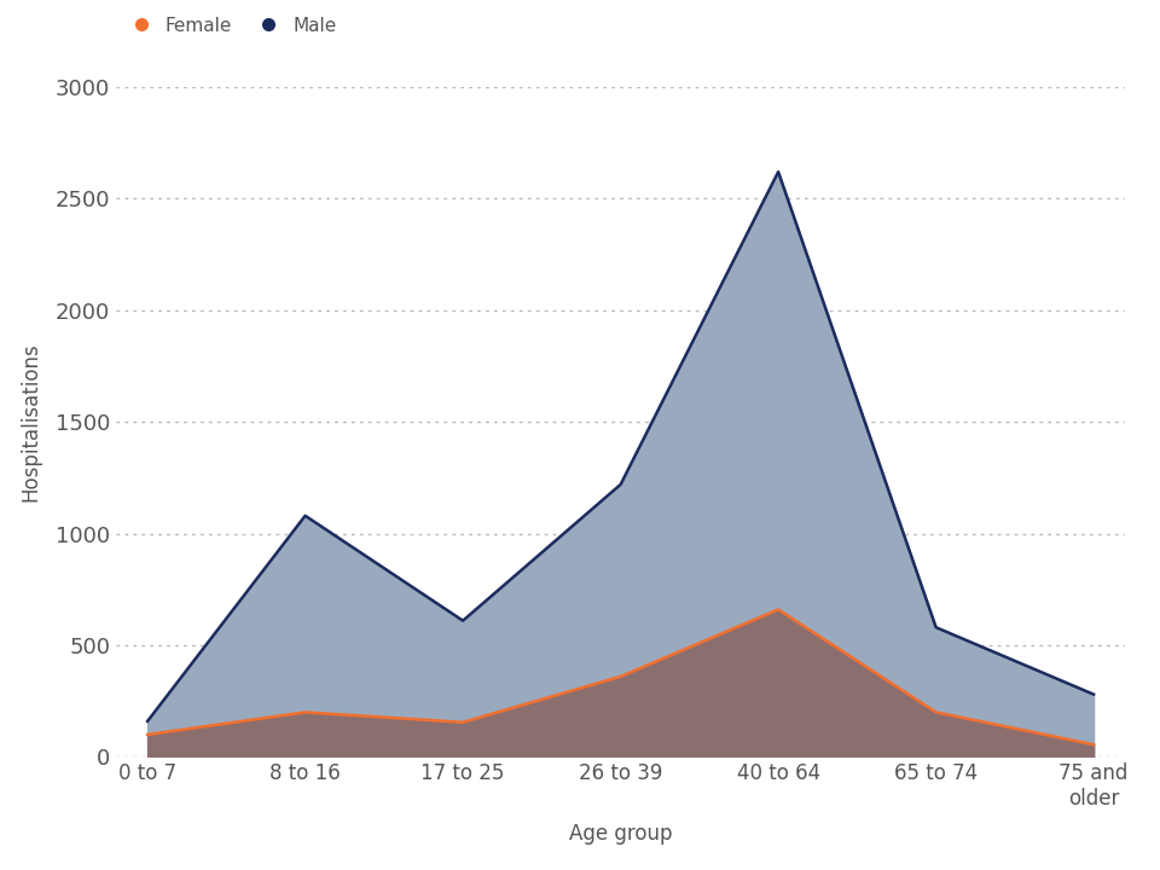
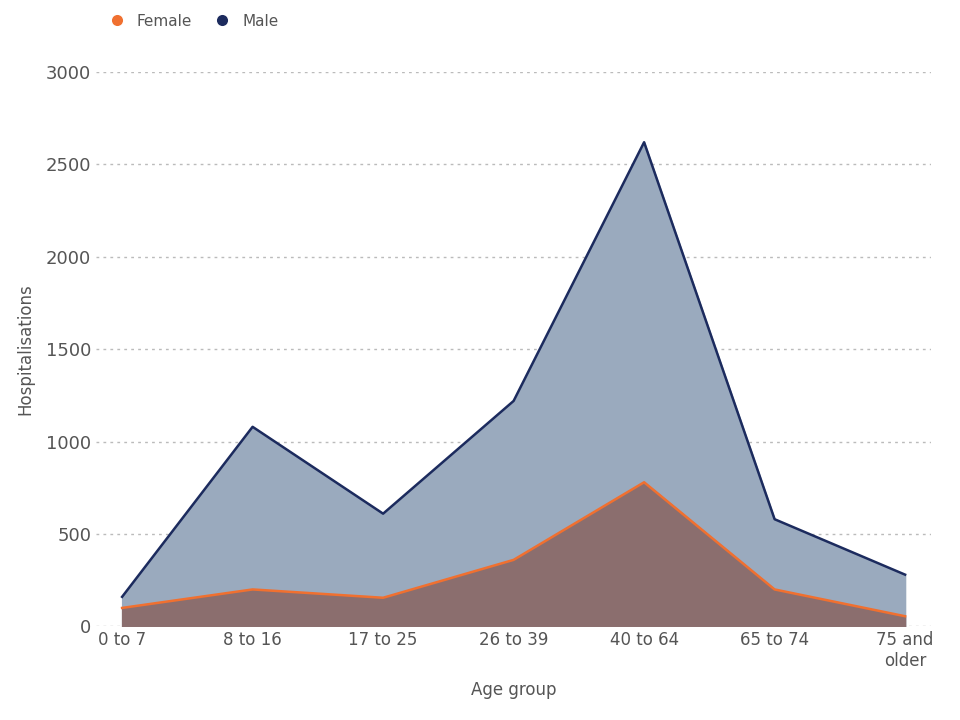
Female/40 to 64: 660 -> 780
